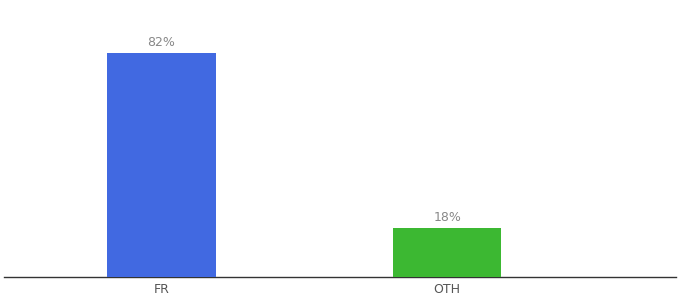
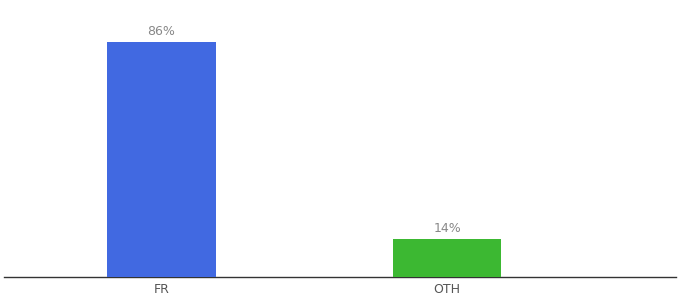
FR: 82% -> 86%
OTH: 18% -> 14%
